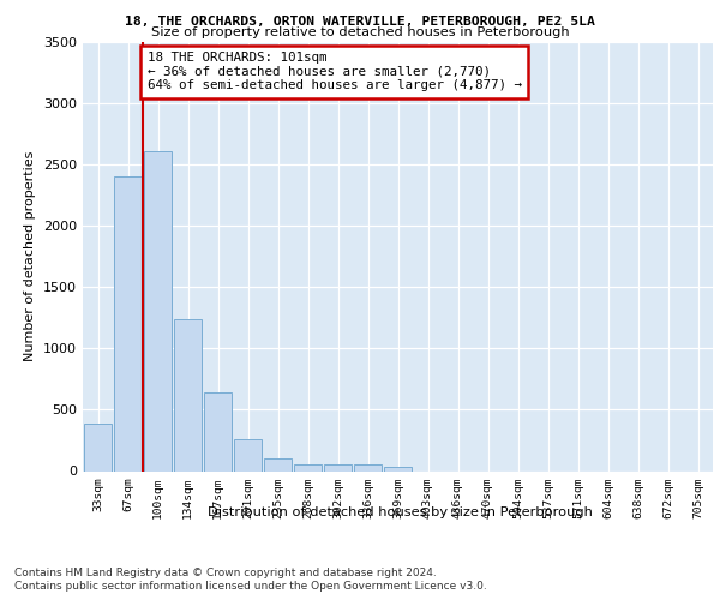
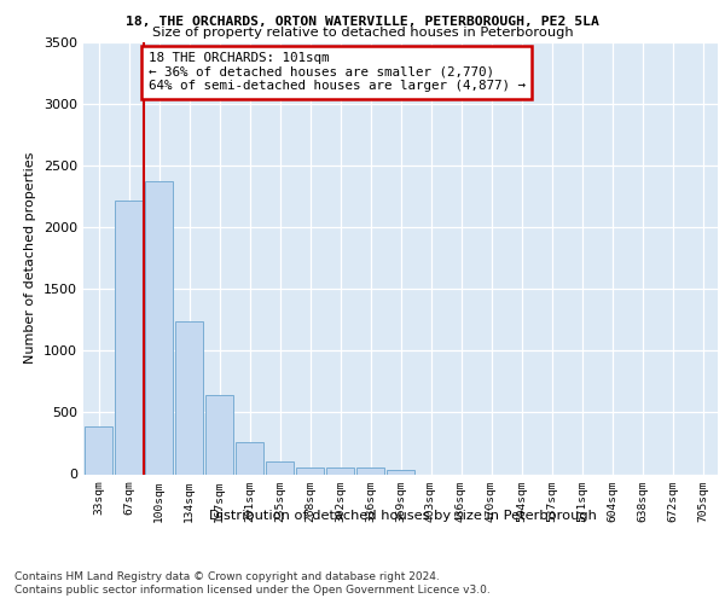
67sqm: 2400 -> 2220
100sqm: 2610 -> 2370
